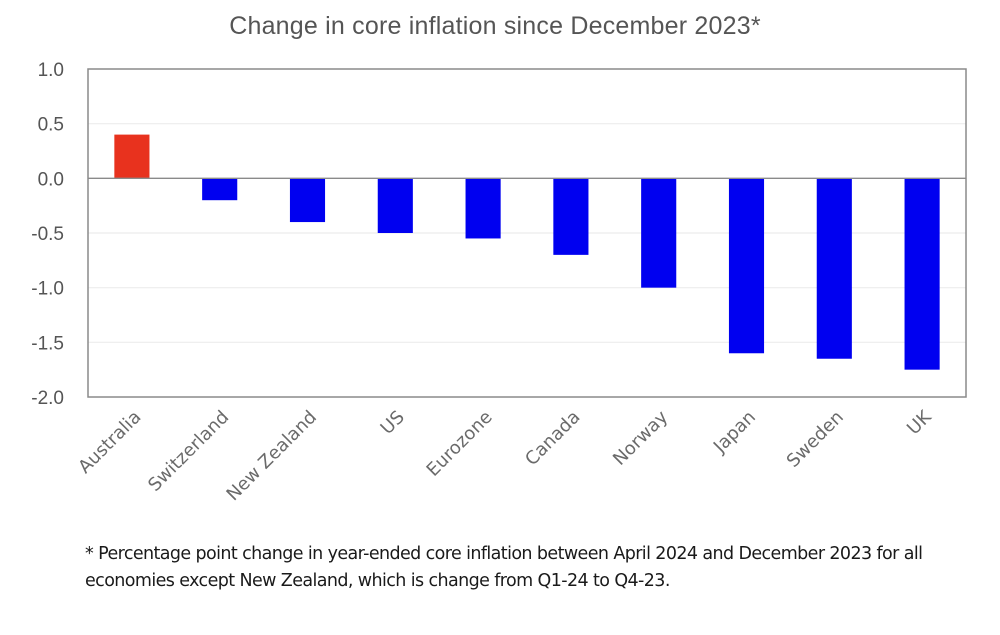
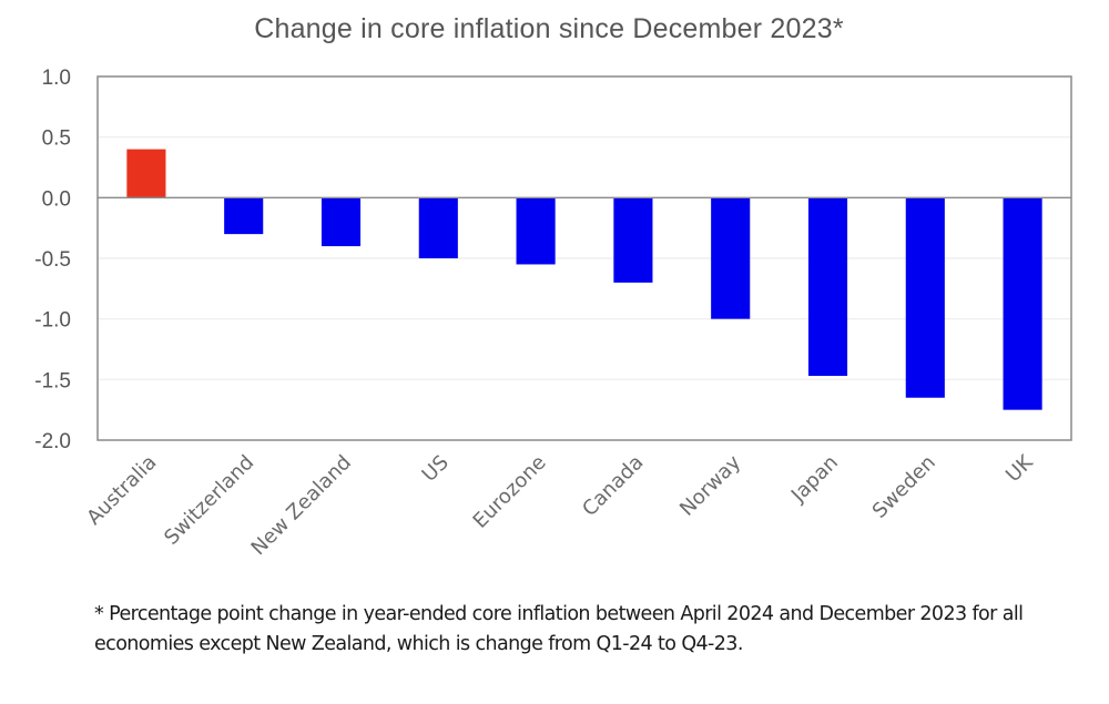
Switzerland: -0.20 -> -0.30
Japan: -1.60 -> -1.47
